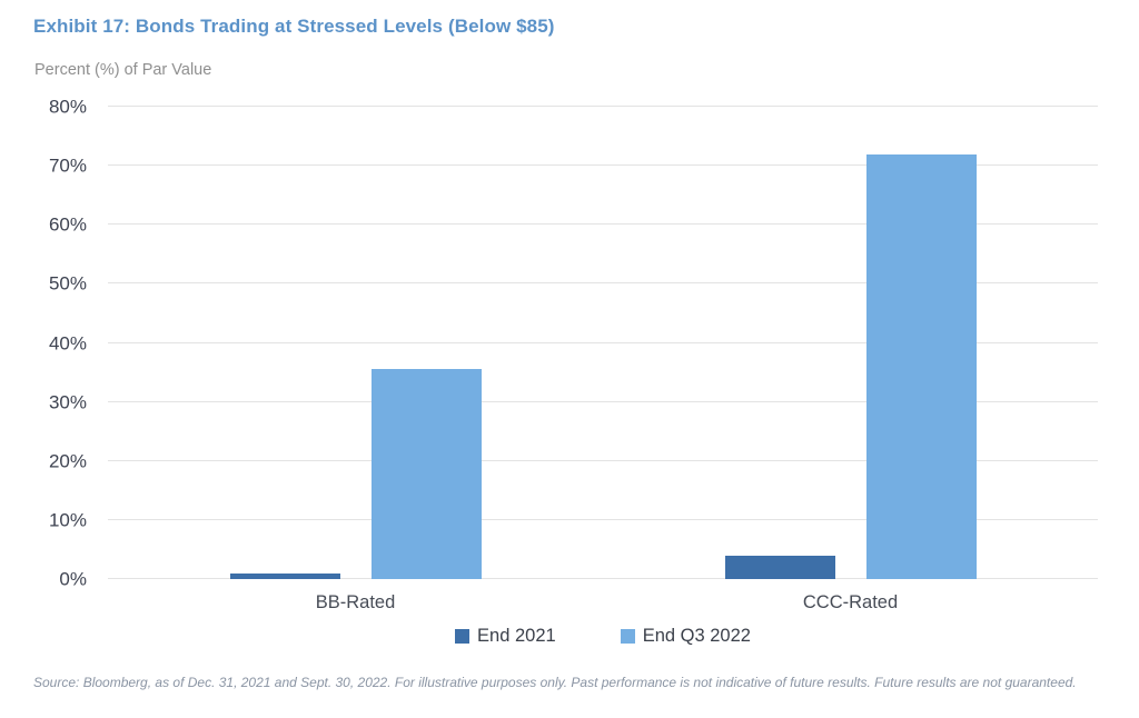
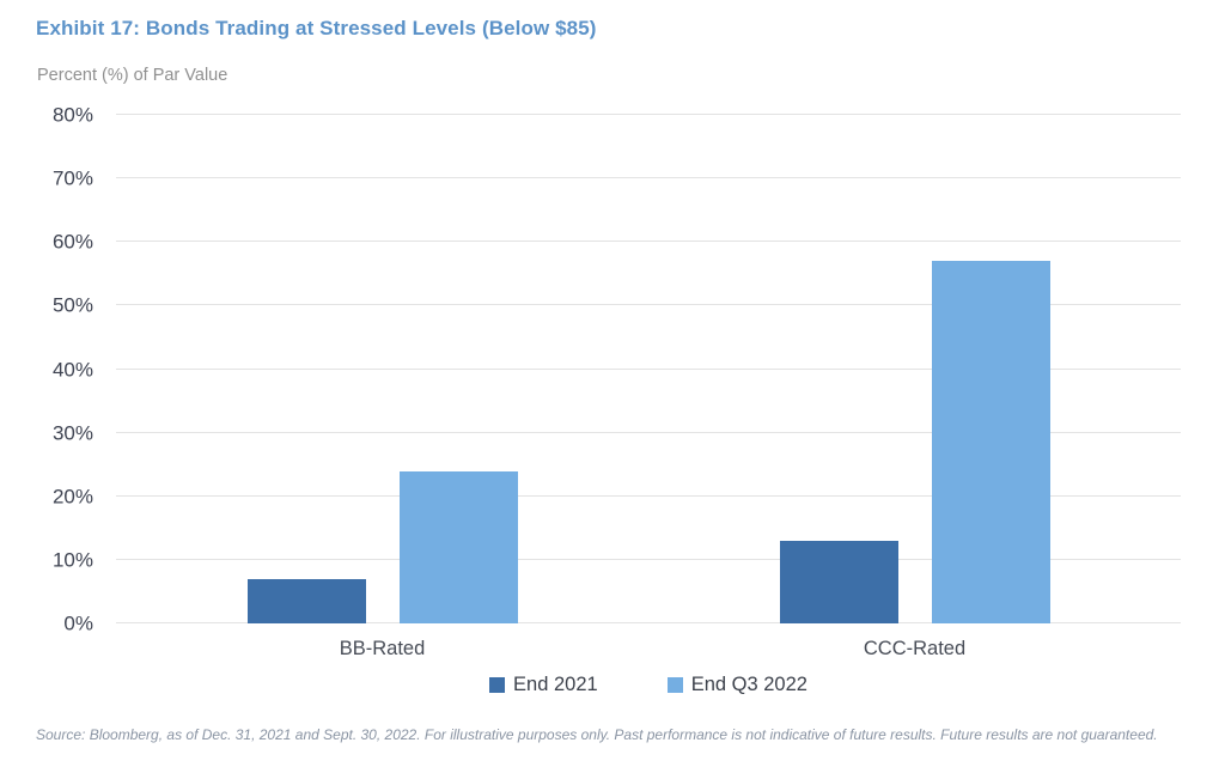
End 2021/BB-Rated: 1% -> 7%
End Q3 2022/BB-Rated: 36% -> 24%
End 2021/CCC-Rated: 4% -> 13%
End Q3 2022/CCC-Rated: 72% -> 57%
